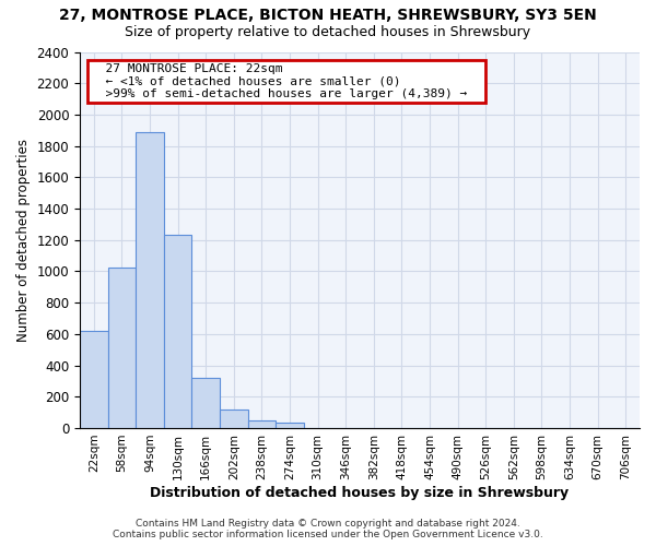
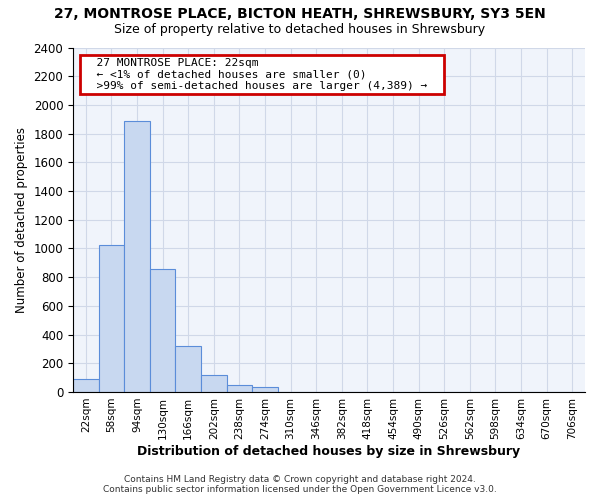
22sqm: 620 -> 90
130sqm: 1230 -> 860
